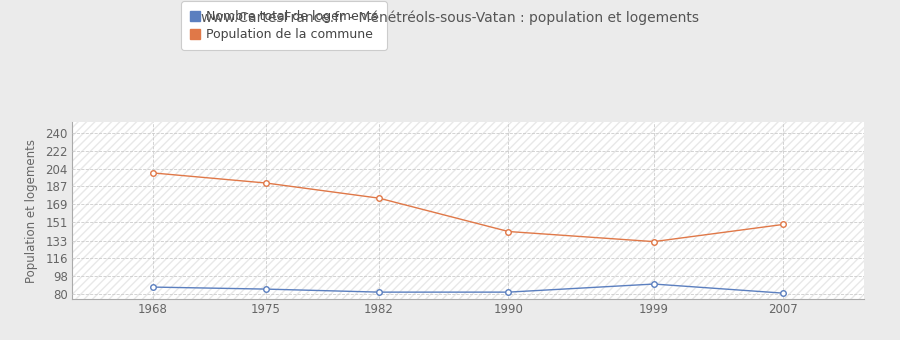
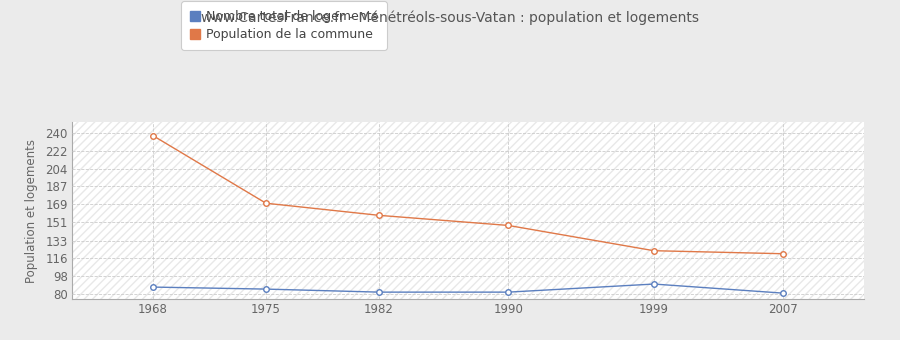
Population de la commune/1968: 200 -> 237
Population de la commune/1975: 190 -> 170
Population de la commune/1982: 175 -> 158
Population de la commune/1990: 142 -> 148
Population de la commune/1999: 132 -> 123
Population de la commune/2007: 149 -> 120
